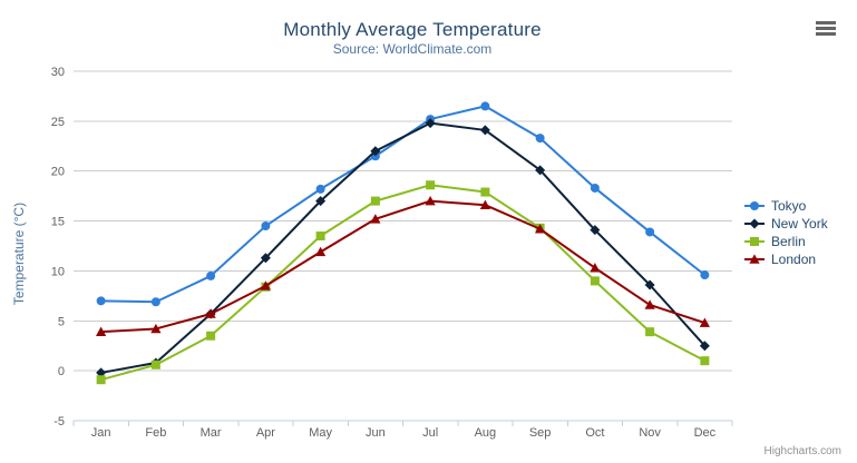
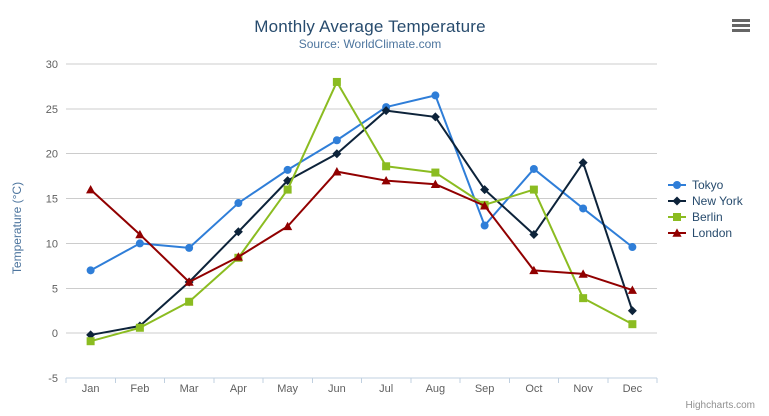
London/Jan: 4 -> 16
Tokyo/Feb: 7 -> 10
London/Feb: 4 -> 11
Berlin/May: 14 -> 16
New York/Jun: 22 -> 20
Berlin/Jun: 17 -> 28
London/Jun: 15 -> 18
Tokyo/Sep: 23 -> 12
New York/Sep: 20 -> 16
New York/Oct: 14 -> 11
Berlin/Oct: 9 -> 16
London/Oct: 10 -> 7
New York/Nov: 9 -> 19
